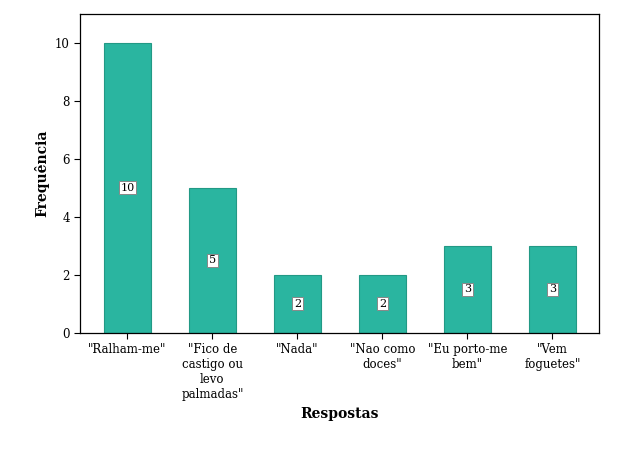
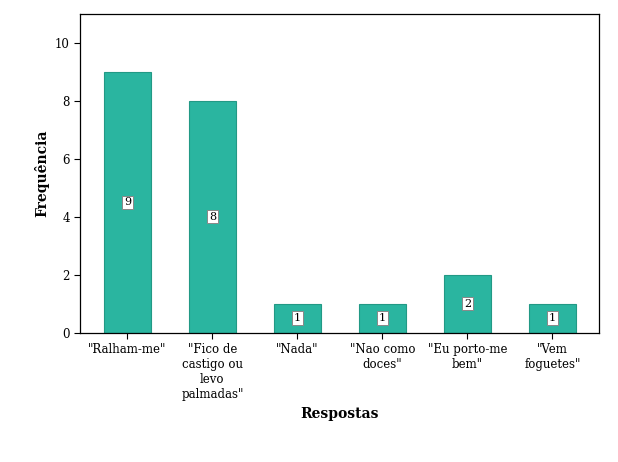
"Ralham-me": 10 -> 9
"Fico de castigo ou levo palmadas": 5 -> 8
"Nada": 2 -> 1
"Nao como doces": 2 -> 1
"Eu porto-me bem": 3 -> 2
"Vem foguetes": 3 -> 1
